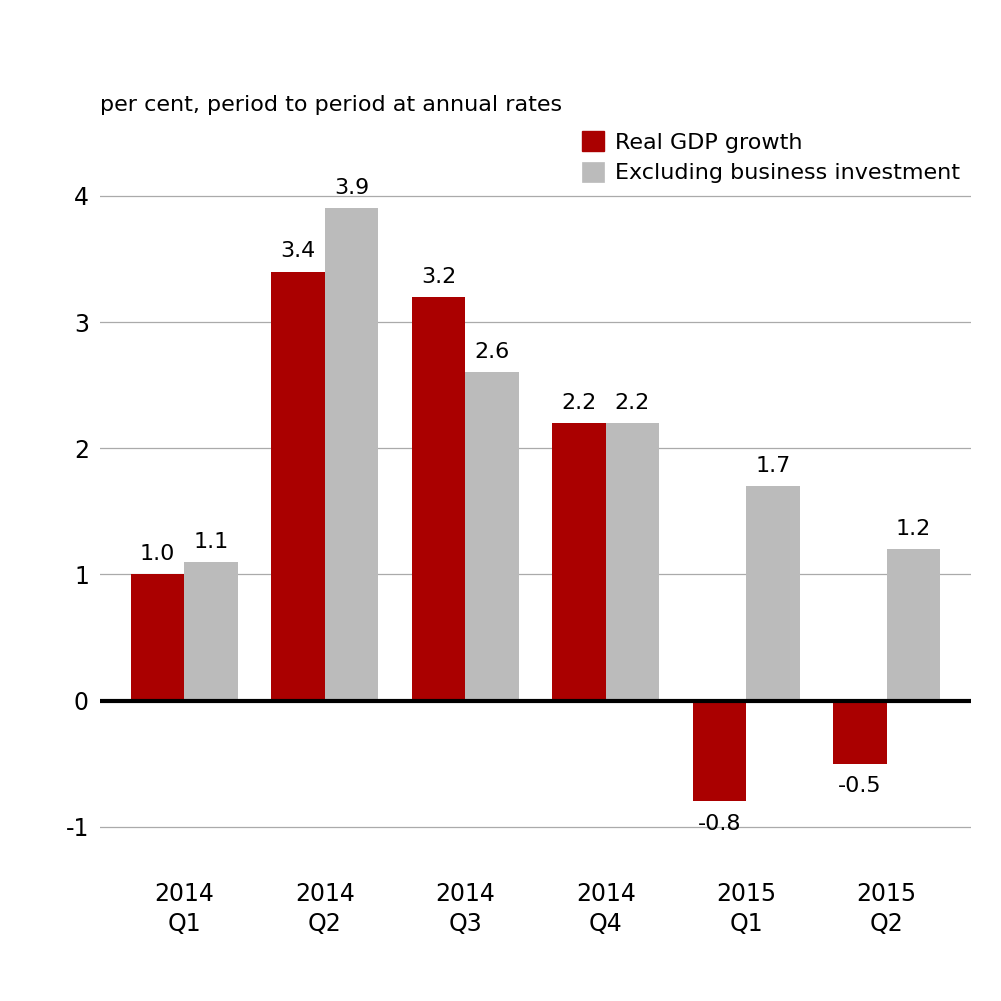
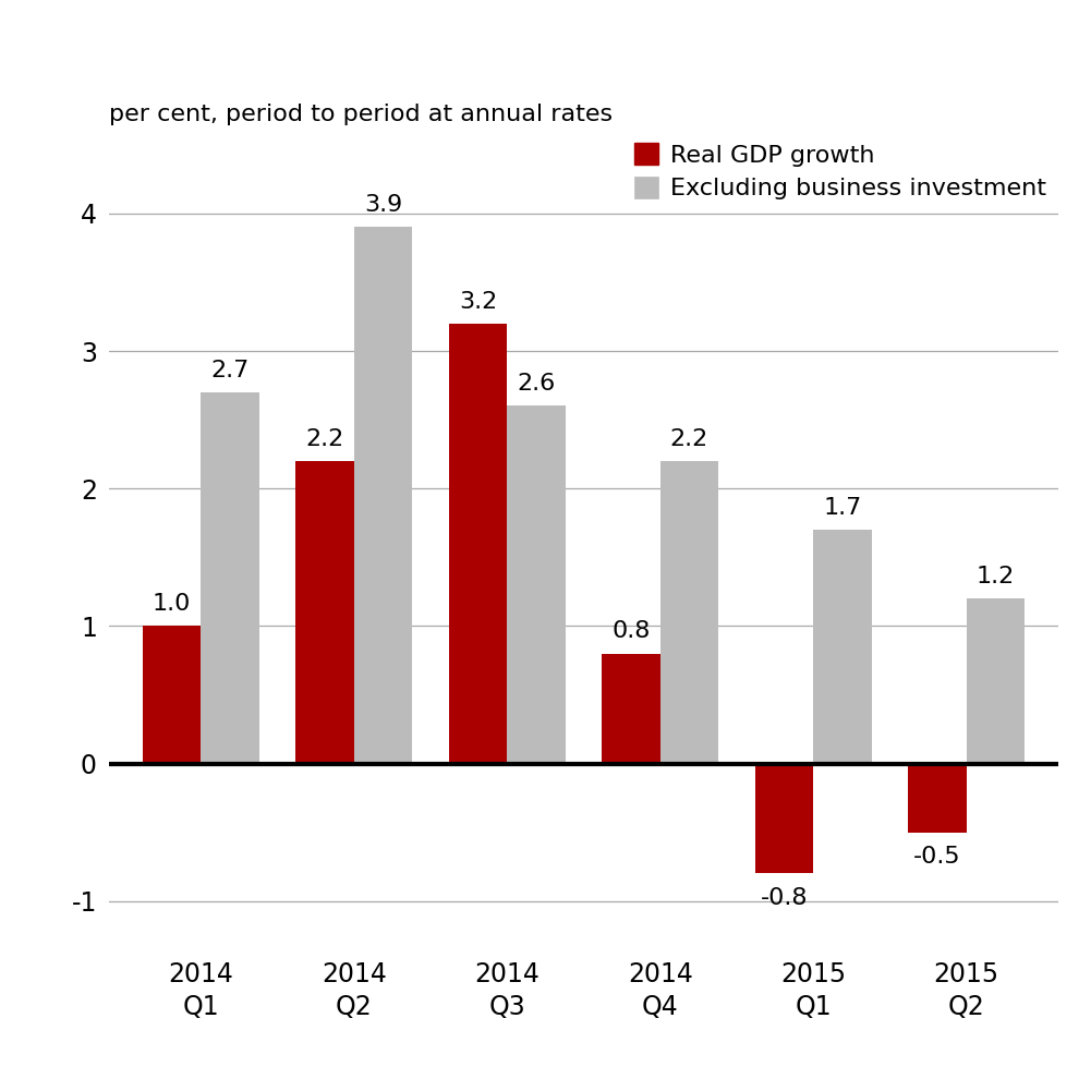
Excluding business investment/2014 Q1: 1.1 -> 2.7
Real GDP growth/2014 Q2: 3.4 -> 2.2
Real GDP growth/2014 Q4: 2.2 -> 0.8
